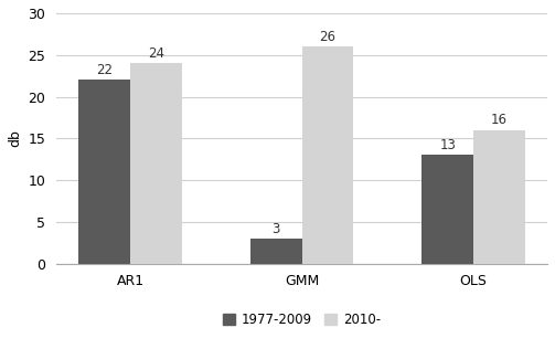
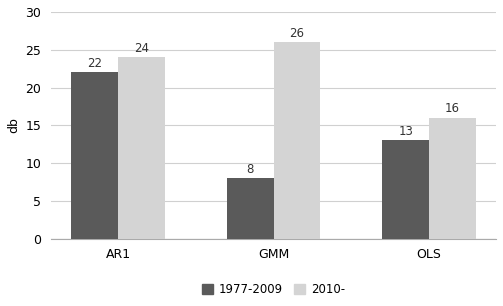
1977-2009/GMM: 3 -> 8
